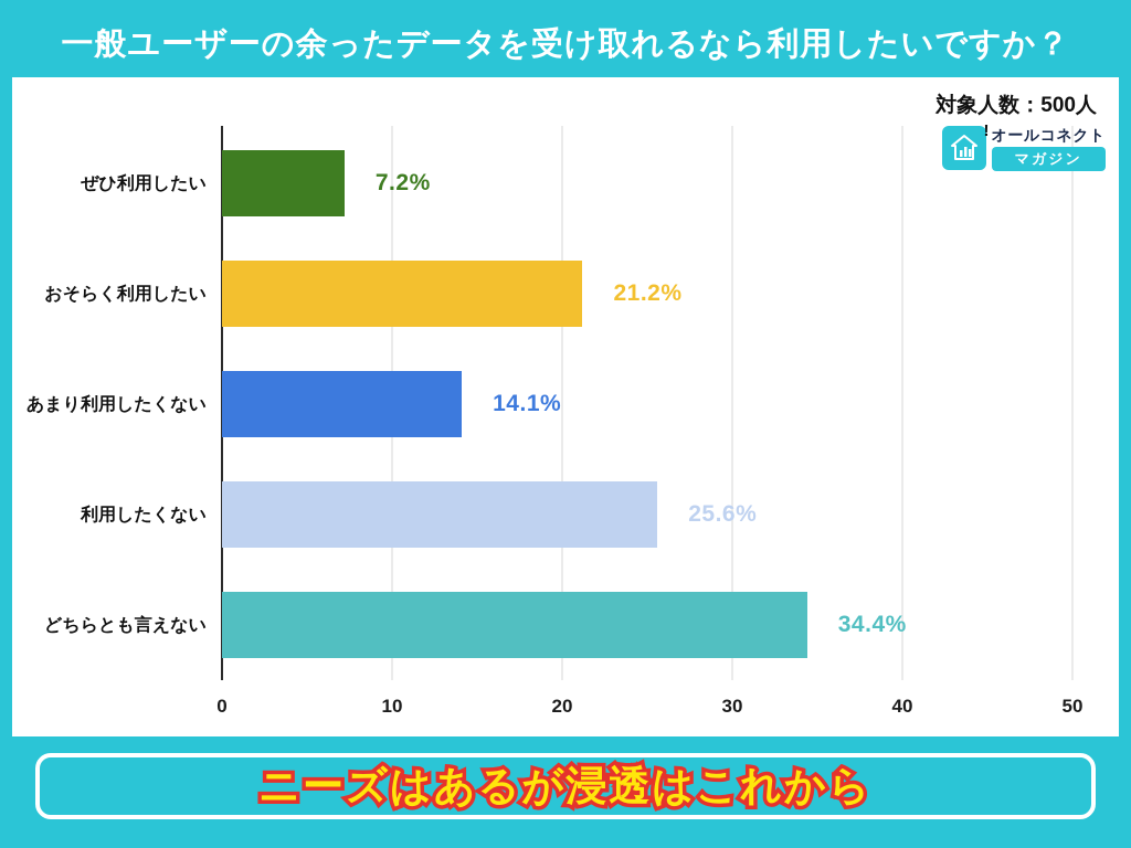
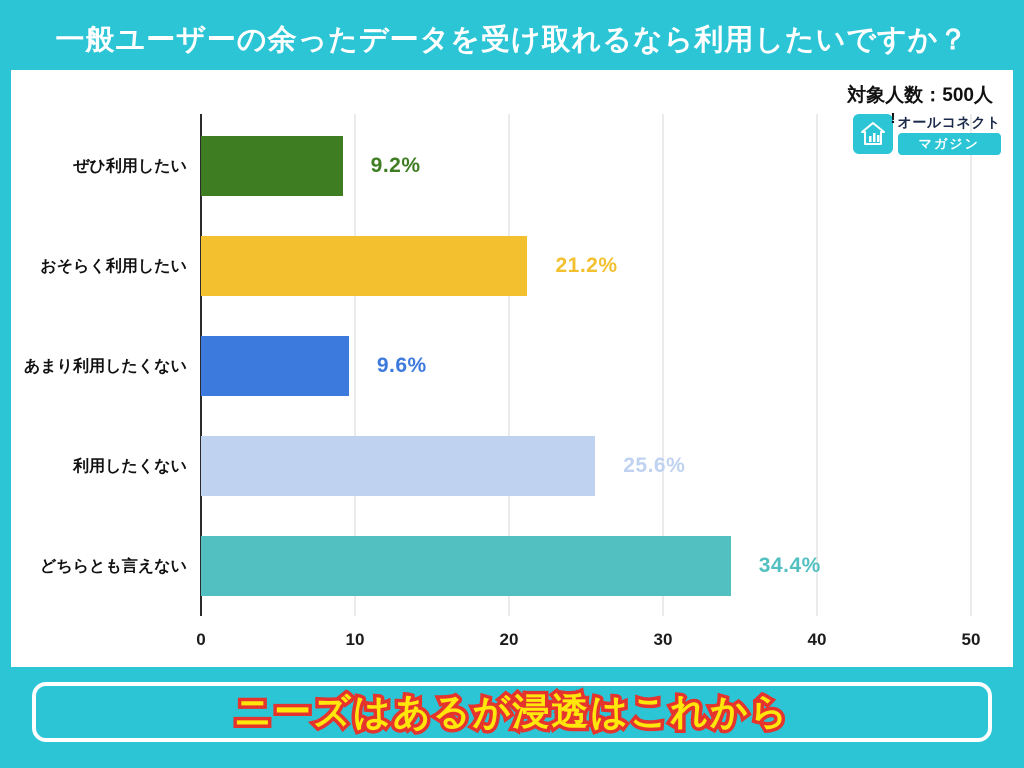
ぜひ利用したい: 7.2% -> 9.2%
あまり利用したくない: 14.1% -> 9.6%
